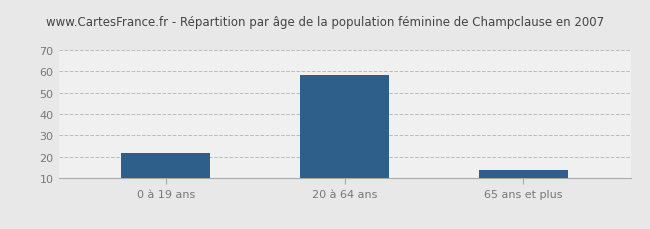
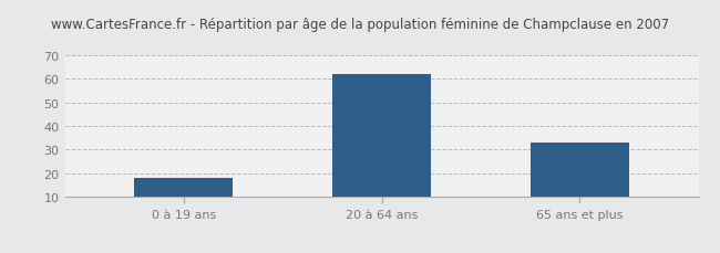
0 à 19 ans: 22 -> 18
20 à 64 ans: 58 -> 62
65 ans et plus: 14 -> 33
